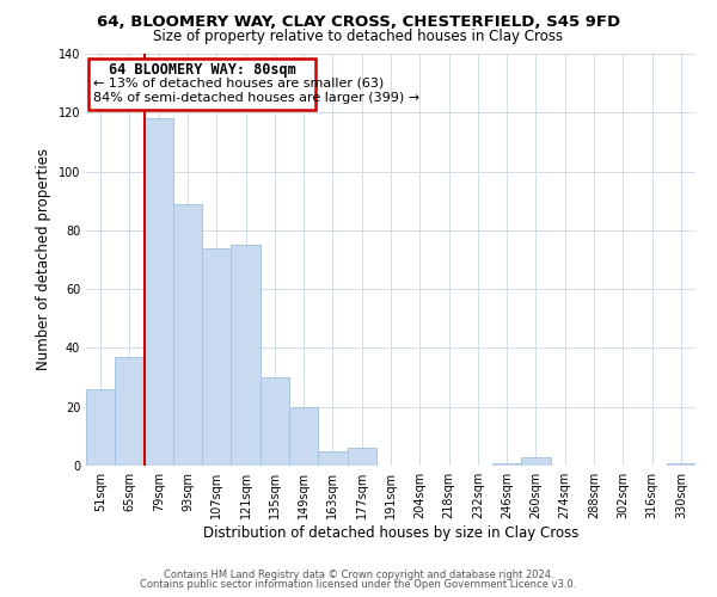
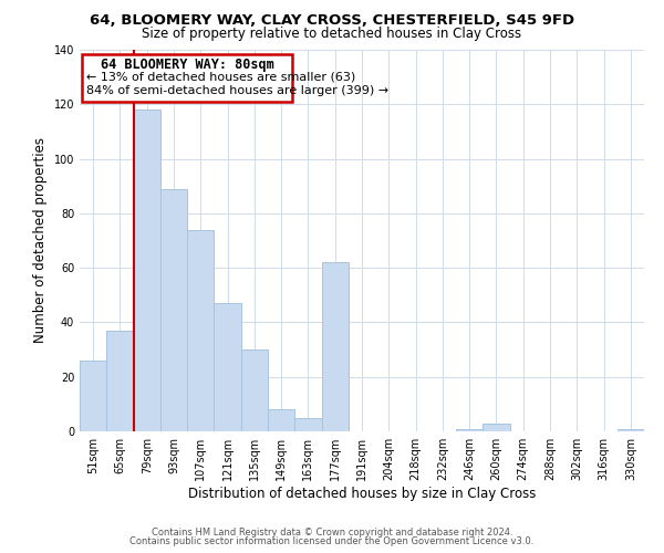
121sqm: 75 -> 47
149sqm: 20 -> 8
177sqm: 6 -> 62
